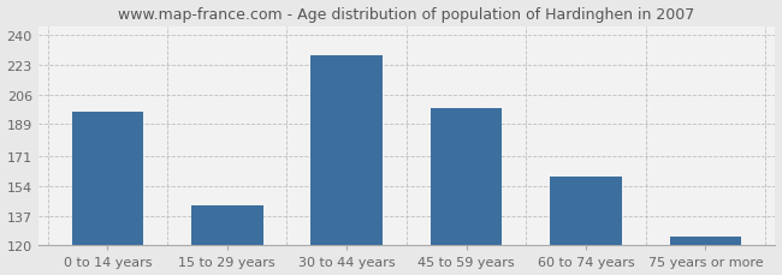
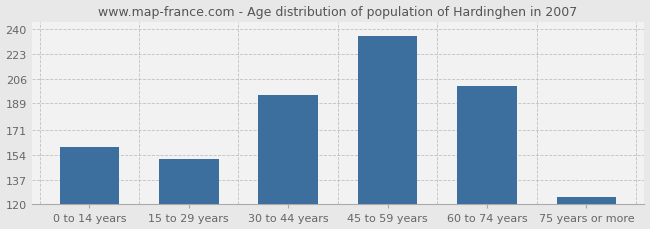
0 to 14 years: 196 -> 159
15 to 29 years: 143 -> 151
30 to 44 years: 228 -> 195
45 to 59 years: 198 -> 235
60 to 74 years: 159 -> 201
